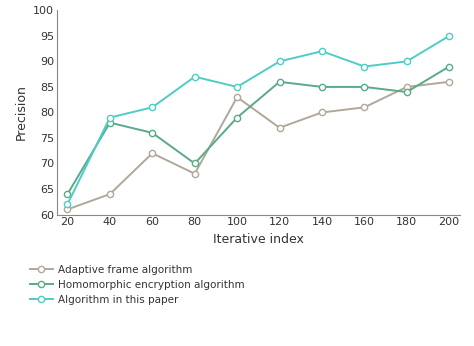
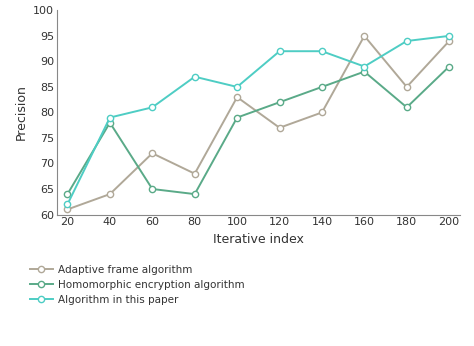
Homomorphic encryption algorithm/60: 76 -> 65
Homomorphic encryption algorithm/80: 70 -> 64
Homomorphic encryption algorithm/120: 86 -> 82
Algorithm in this paper/120: 90 -> 92
Adaptive frame algorithm/160: 81 -> 95
Homomorphic encryption algorithm/160: 85 -> 88
Homomorphic encryption algorithm/180: 84 -> 81
Algorithm in this paper/180: 90 -> 94
Adaptive frame algorithm/200: 86 -> 94
